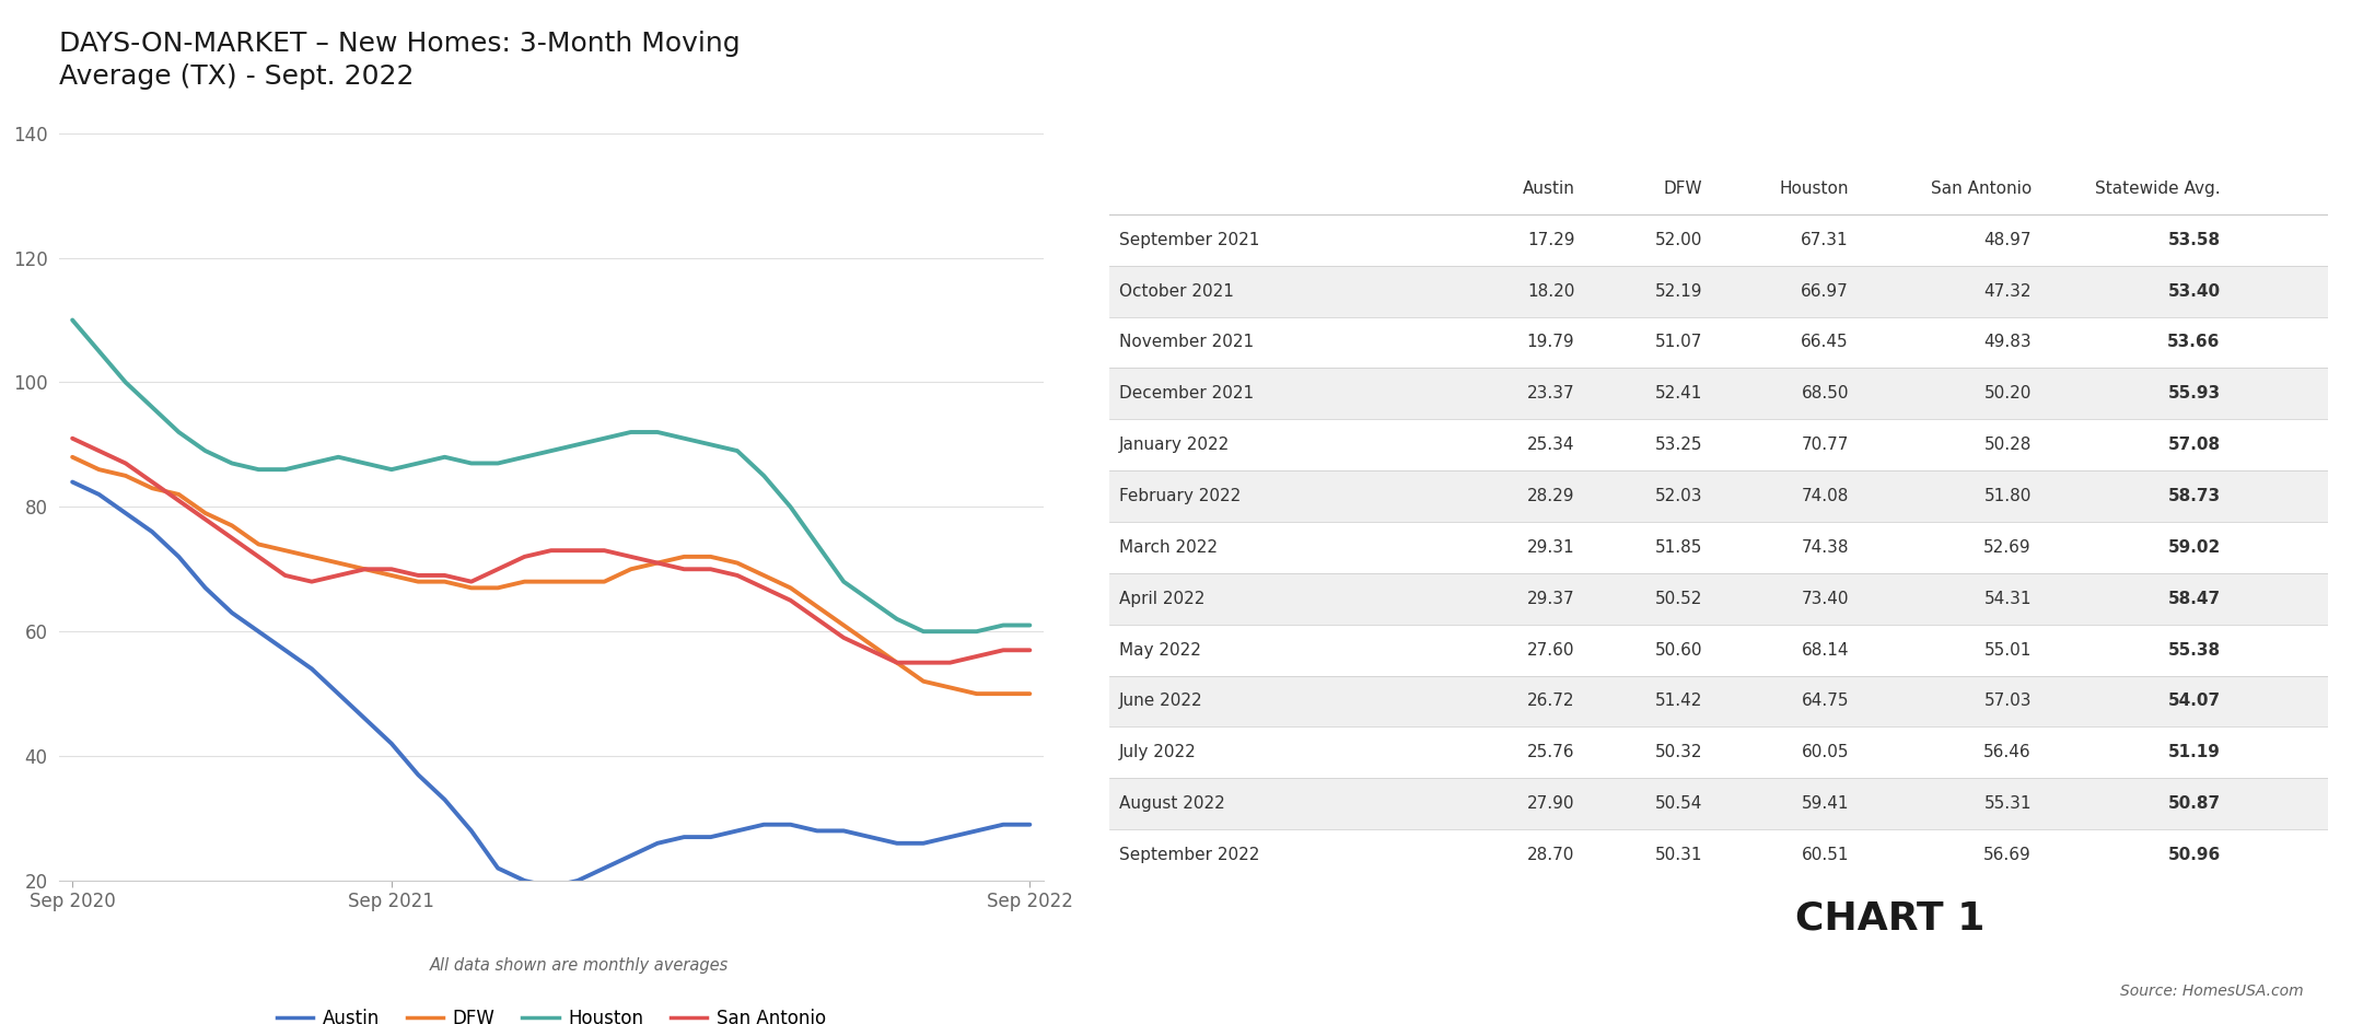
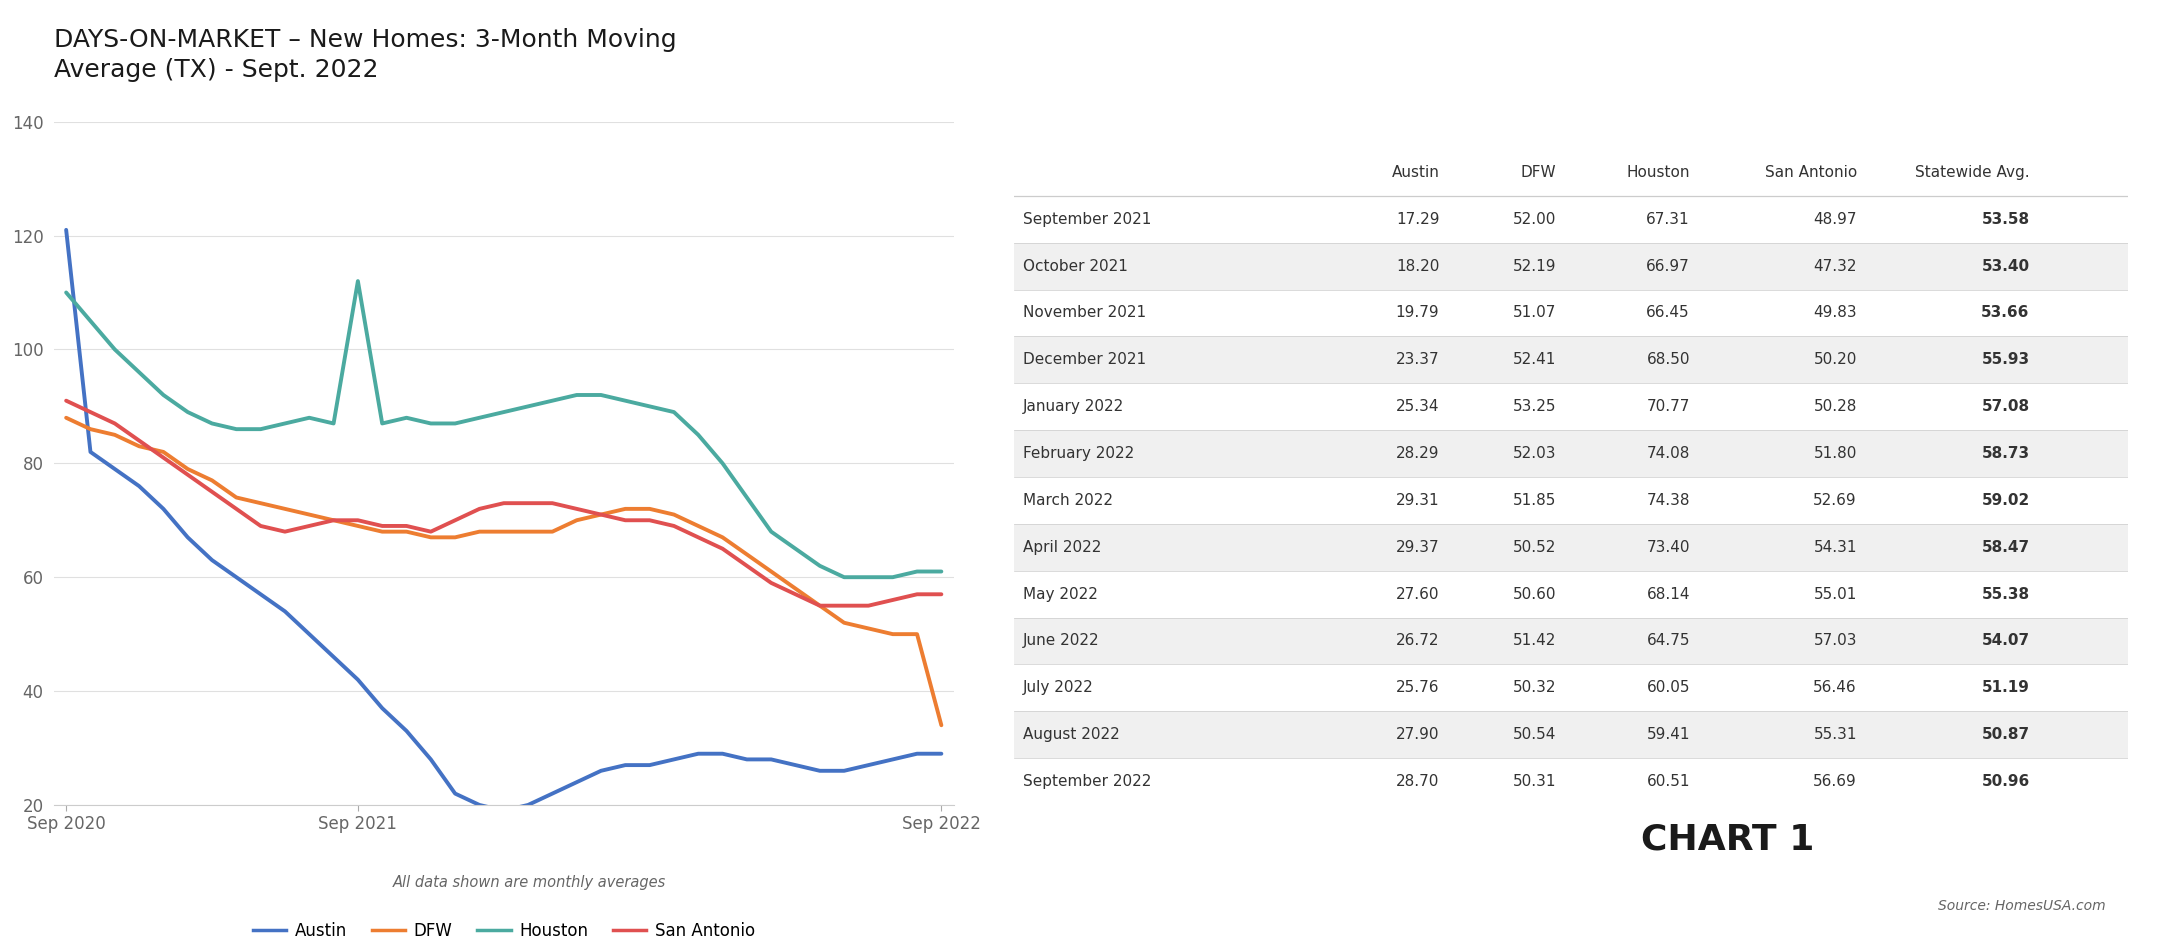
Austin/Sep 2020: 84 -> 121
Houston/Sep 2021: 86 -> 112
DFW/Sep 2022: 50 -> 34
